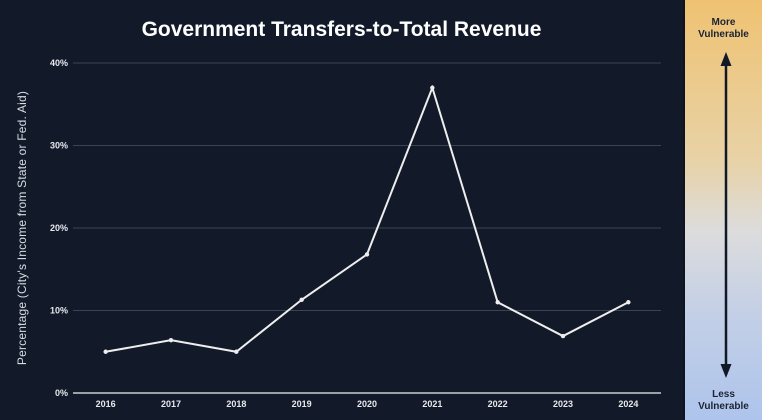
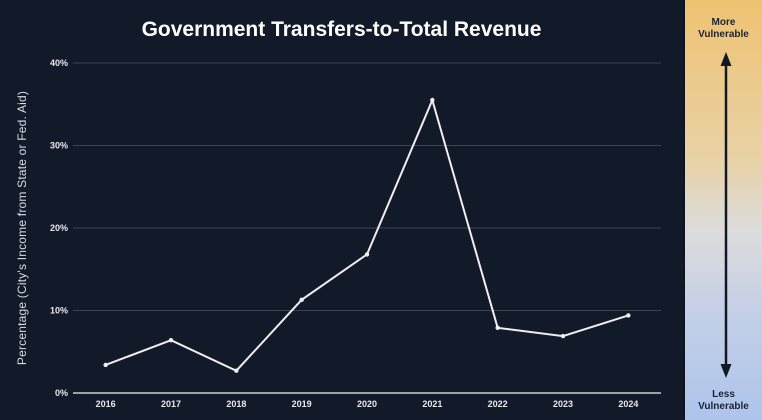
2016: 5% -> 3%
2018: 5% -> 3%
2021: 37% -> 36%
2022: 11% -> 8%
2024: 11% -> 9%
